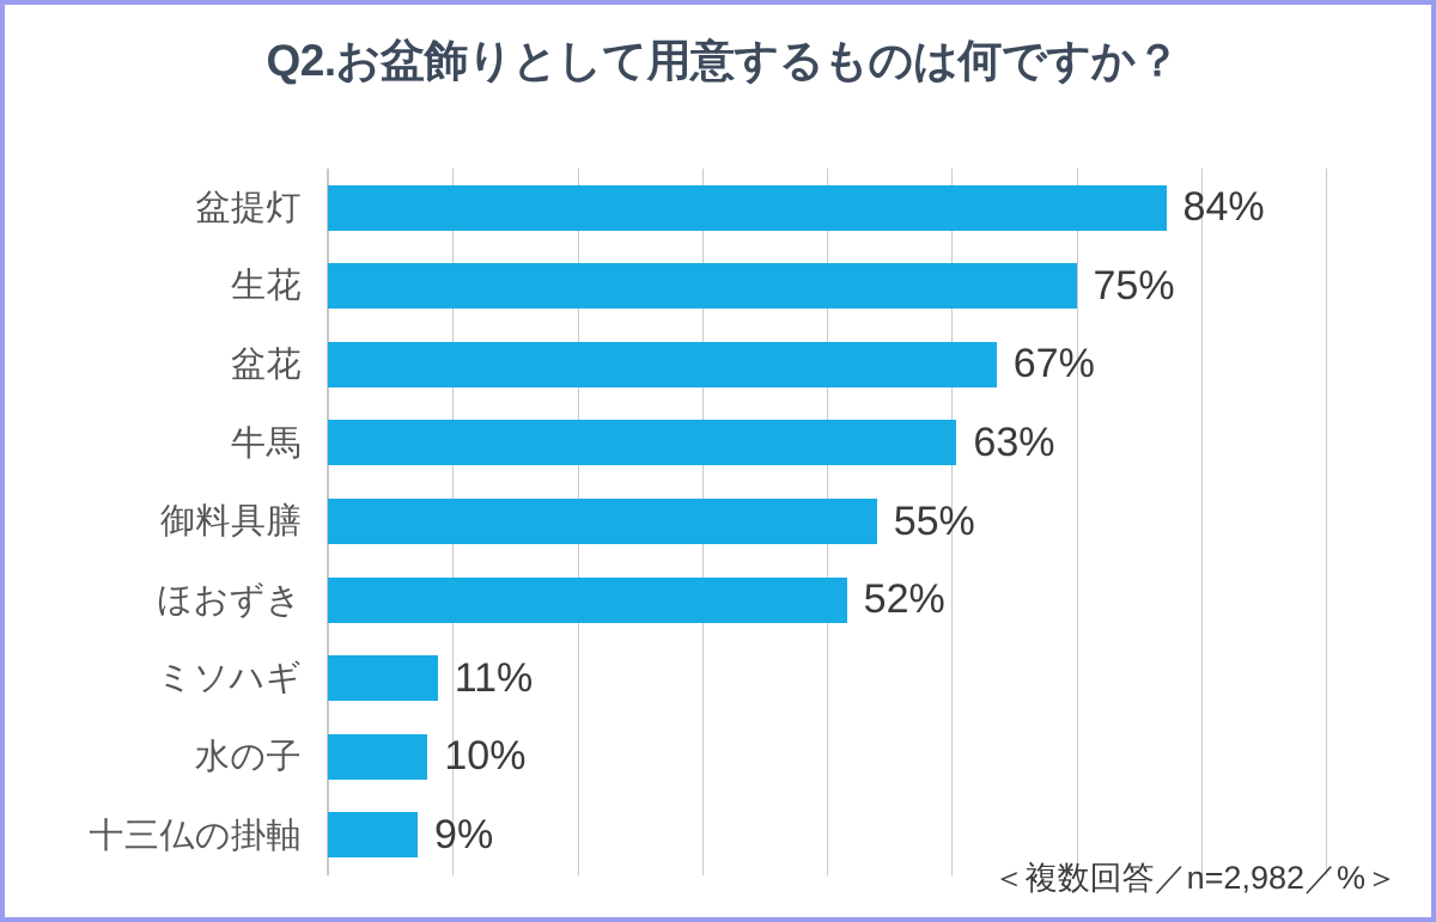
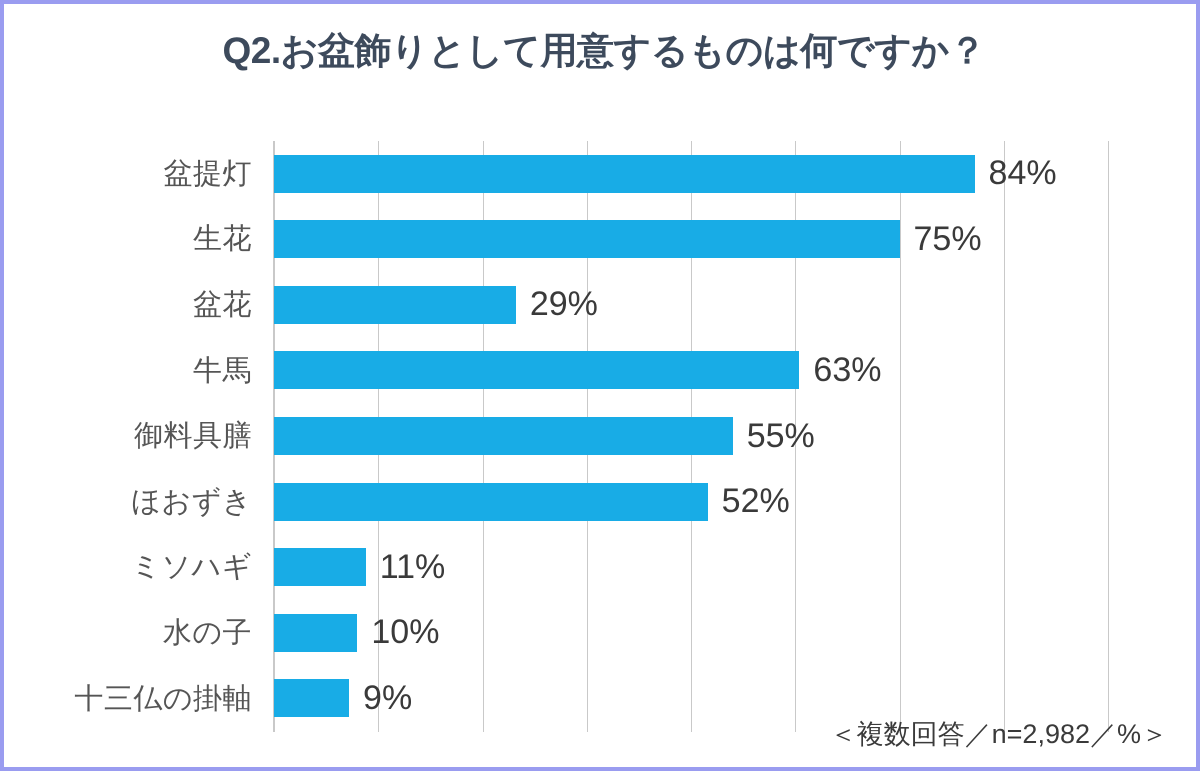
盆花: 67% -> 29%
